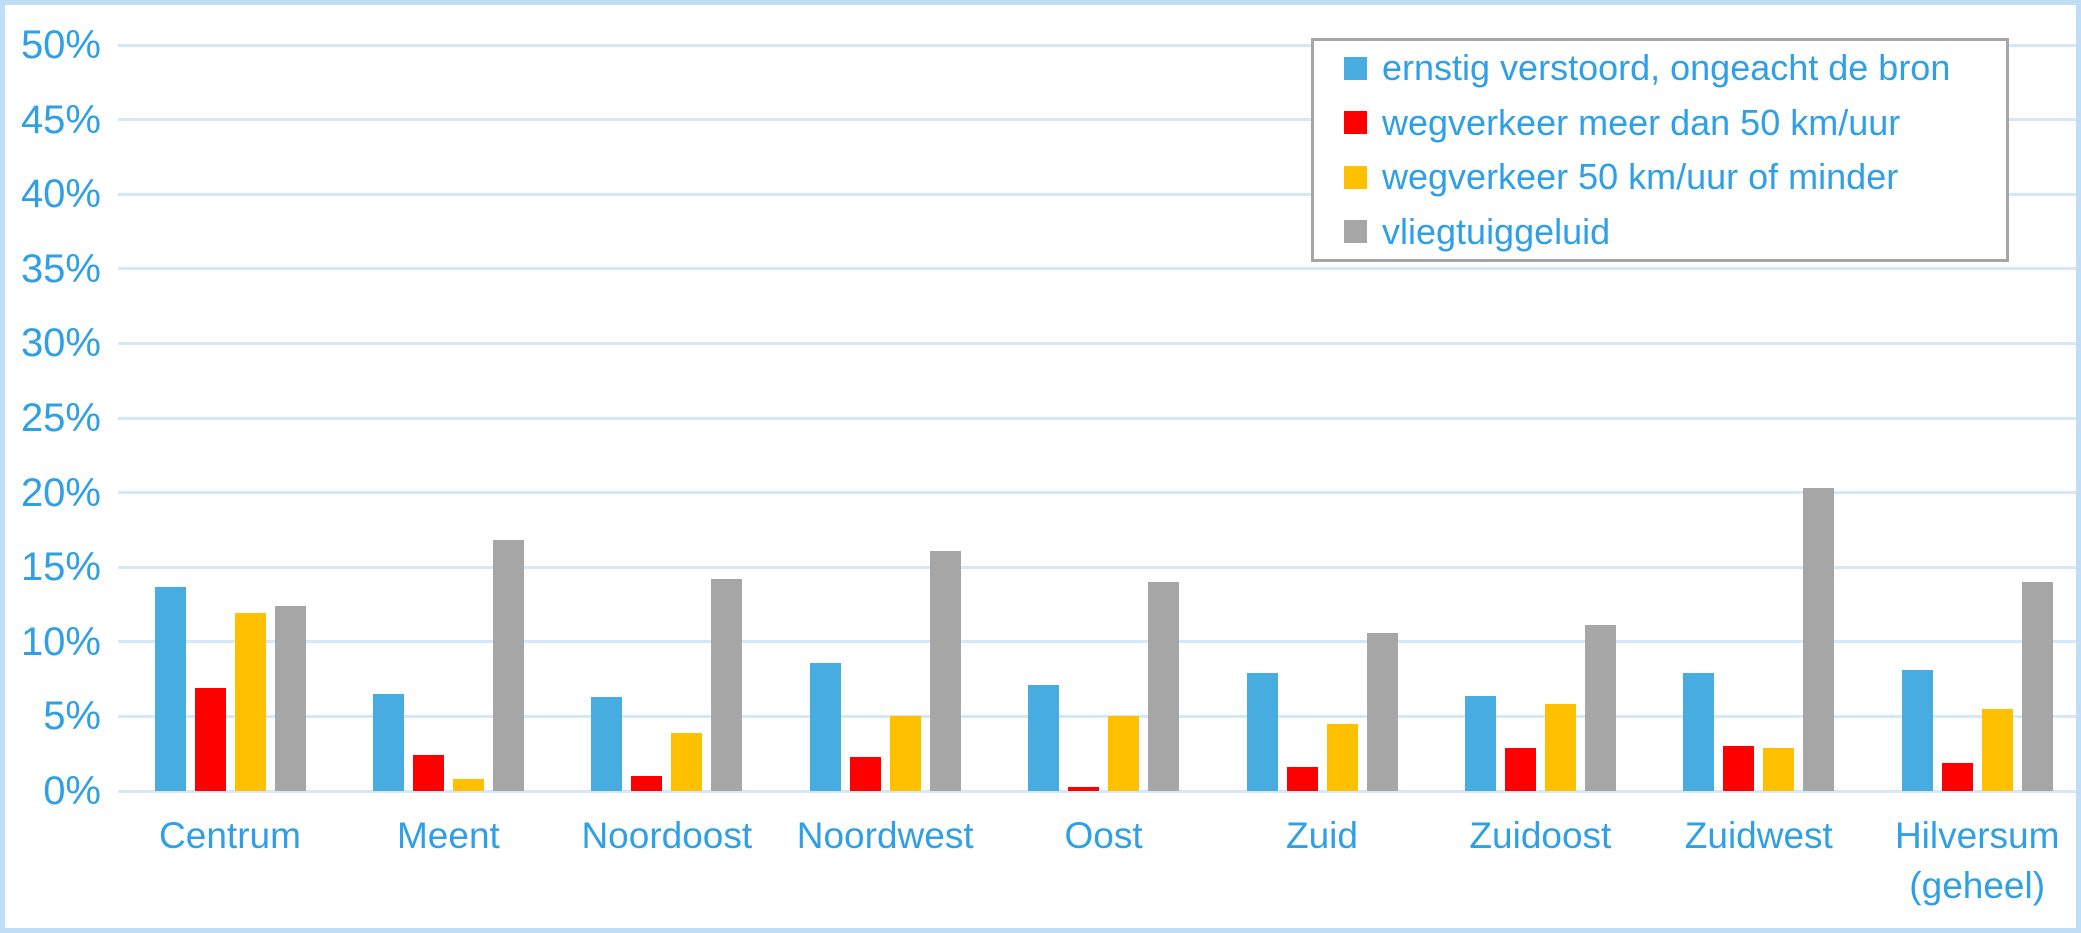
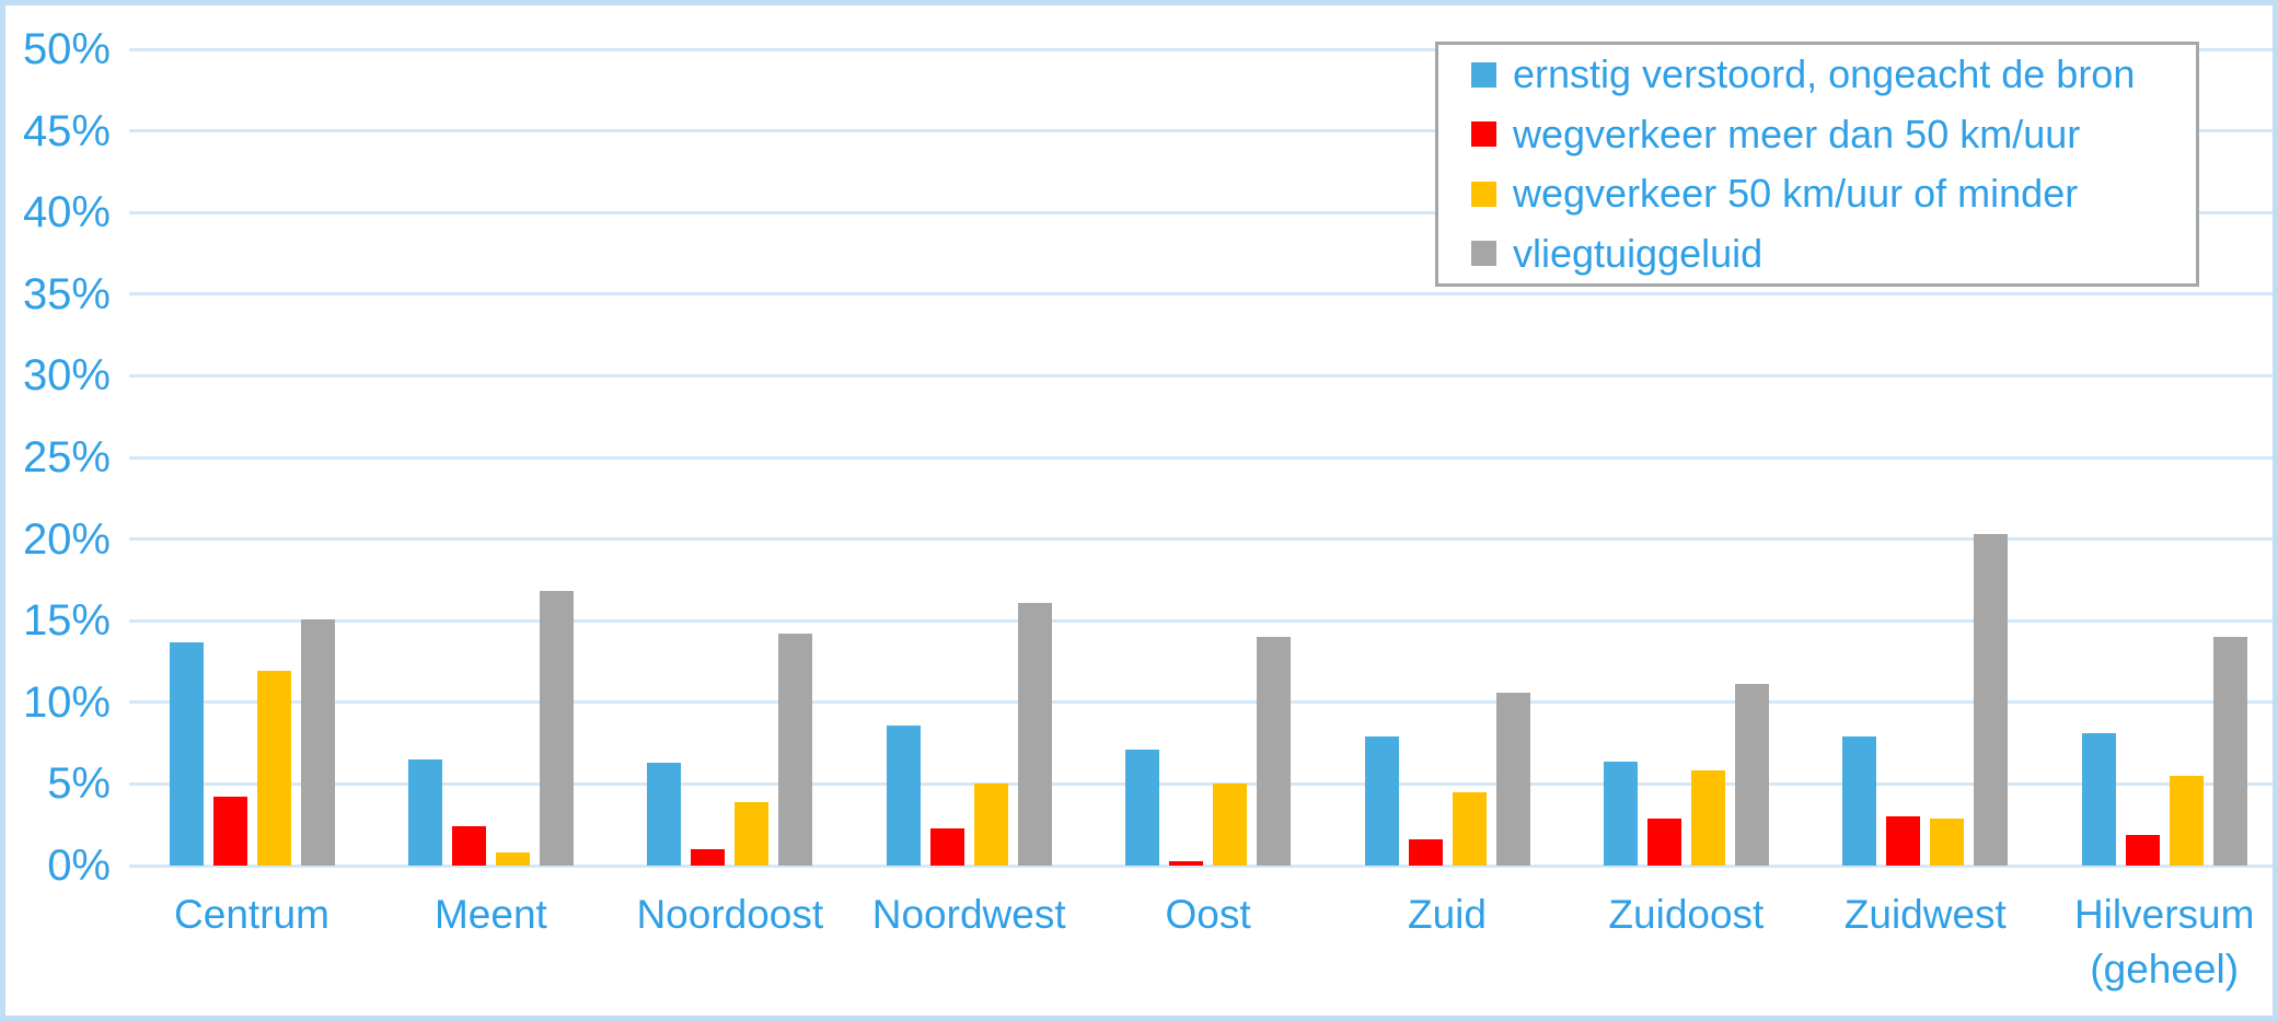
wegverkeer meer dan 50 km/uur/Centrum: 6.9% -> 4.2%
vliegtuiggeluid/Centrum: 12.4% -> 15.1%
